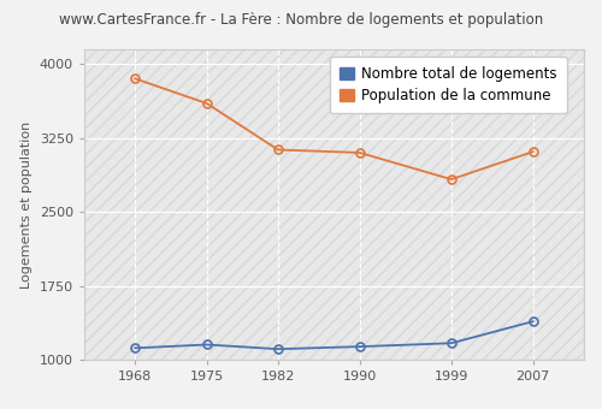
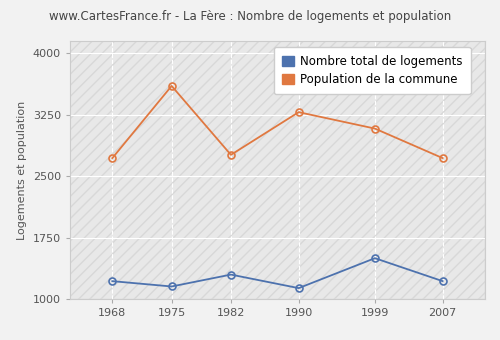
Nombre total de logements/1968: 1120 -> 1220
Population de la commune/1968: 3850 -> 2720
Nombre total de logements/1982: 1110 -> 1300
Population de la commune/1982: 3130 -> 2760
Population de la commune/1990: 3100 -> 3280
Nombre total de logements/1999: 1170 -> 1500
Population de la commune/1999: 2830 -> 3080
Nombre total de logements/2007: 1390 -> 1220
Population de la commune/2007: 3110 -> 2720
